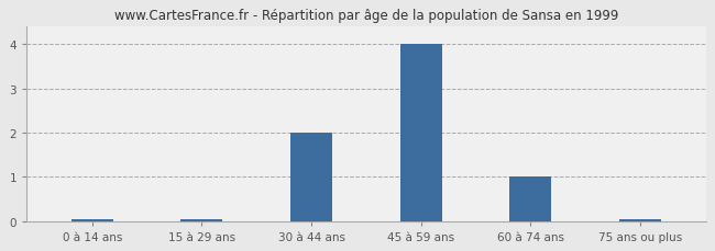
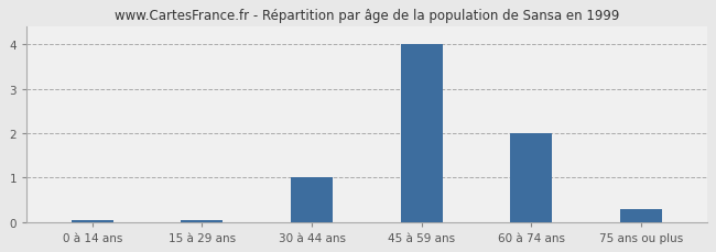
30 à 44 ans: 2.00 -> 1.00
60 à 74 ans: 1.00 -> 2.00
75 ans ou plus: 0.03 -> 0.30
